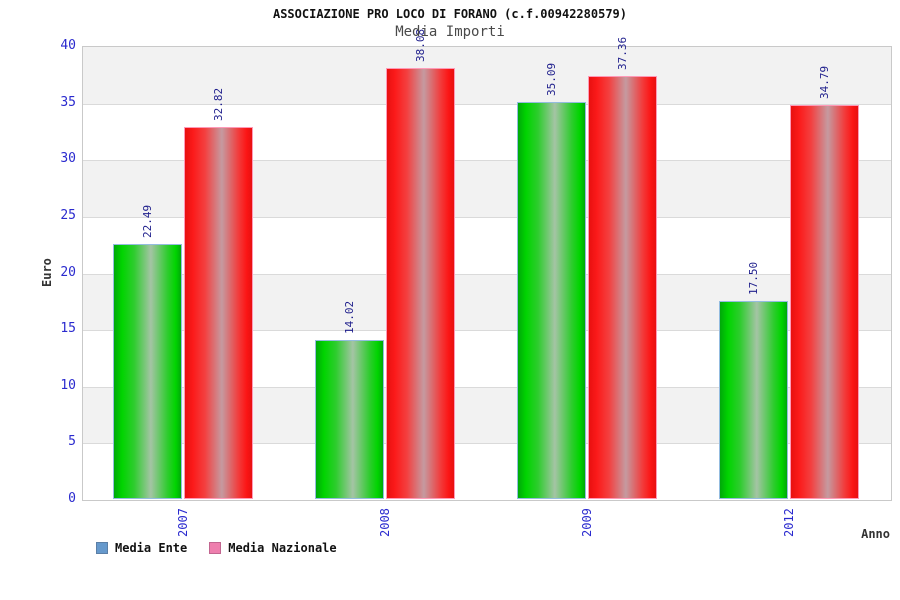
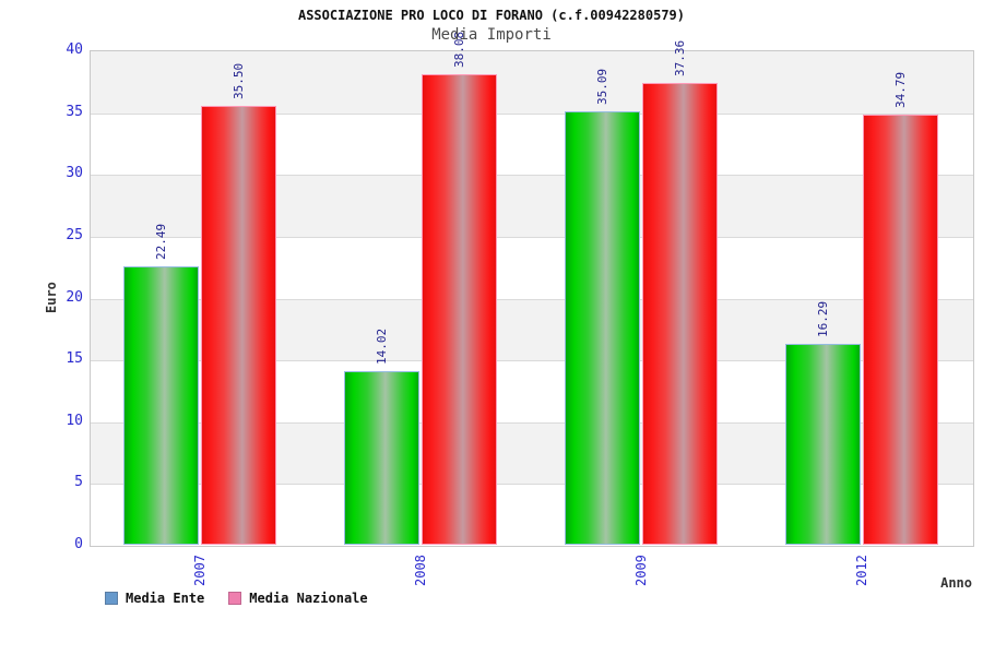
Media Nazionale/2007: 32.82 -> 35.50
Media Ente/2012: 17.50 -> 16.29
